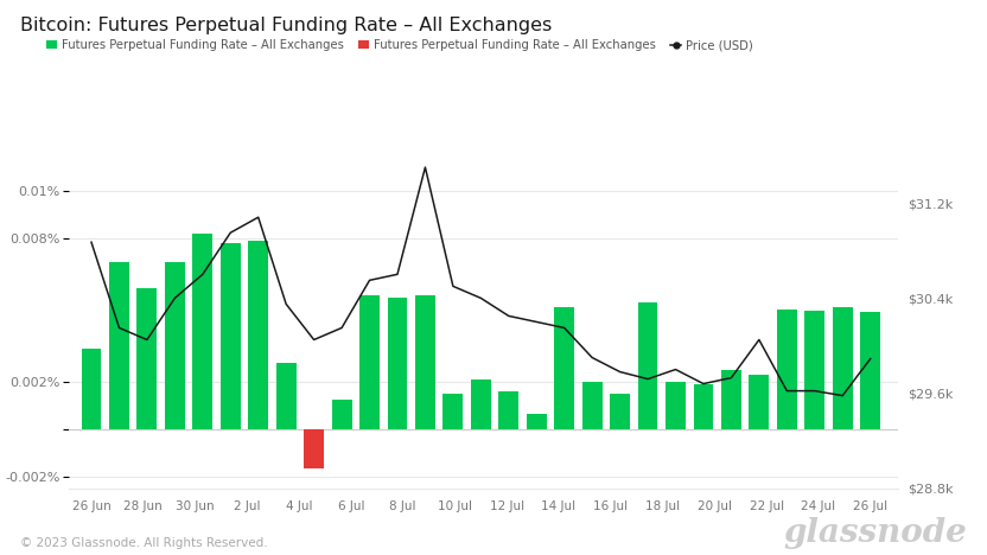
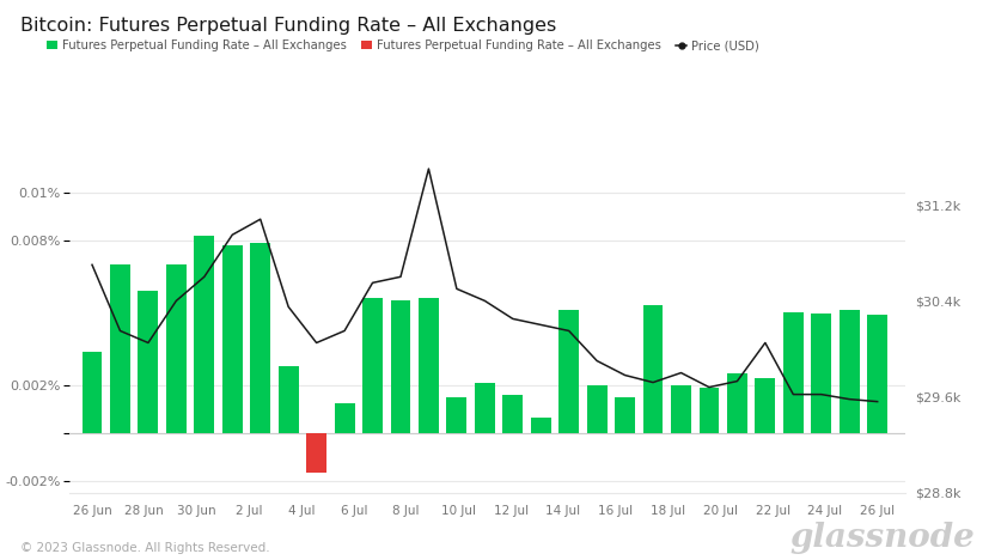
Price (USD)/26 Jun: $30.87k -> $30.70k
Price (USD)/26 Jul: $29.89k -> $29.56k
